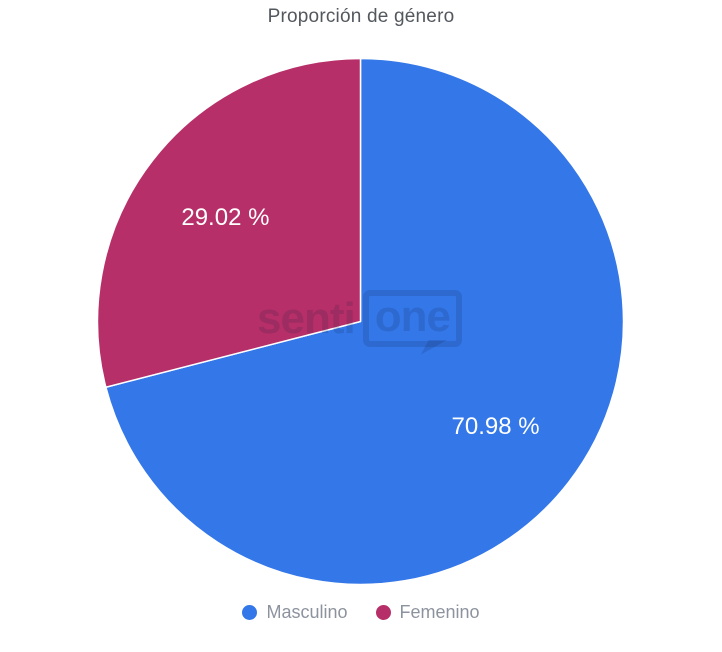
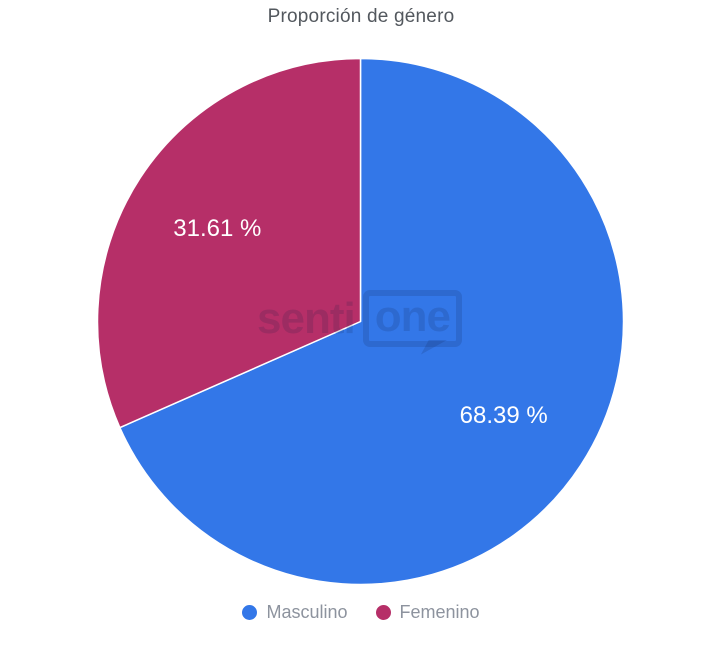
Masculino: 70.98 -> 68.39
Femenino: 29.02 -> 31.61
